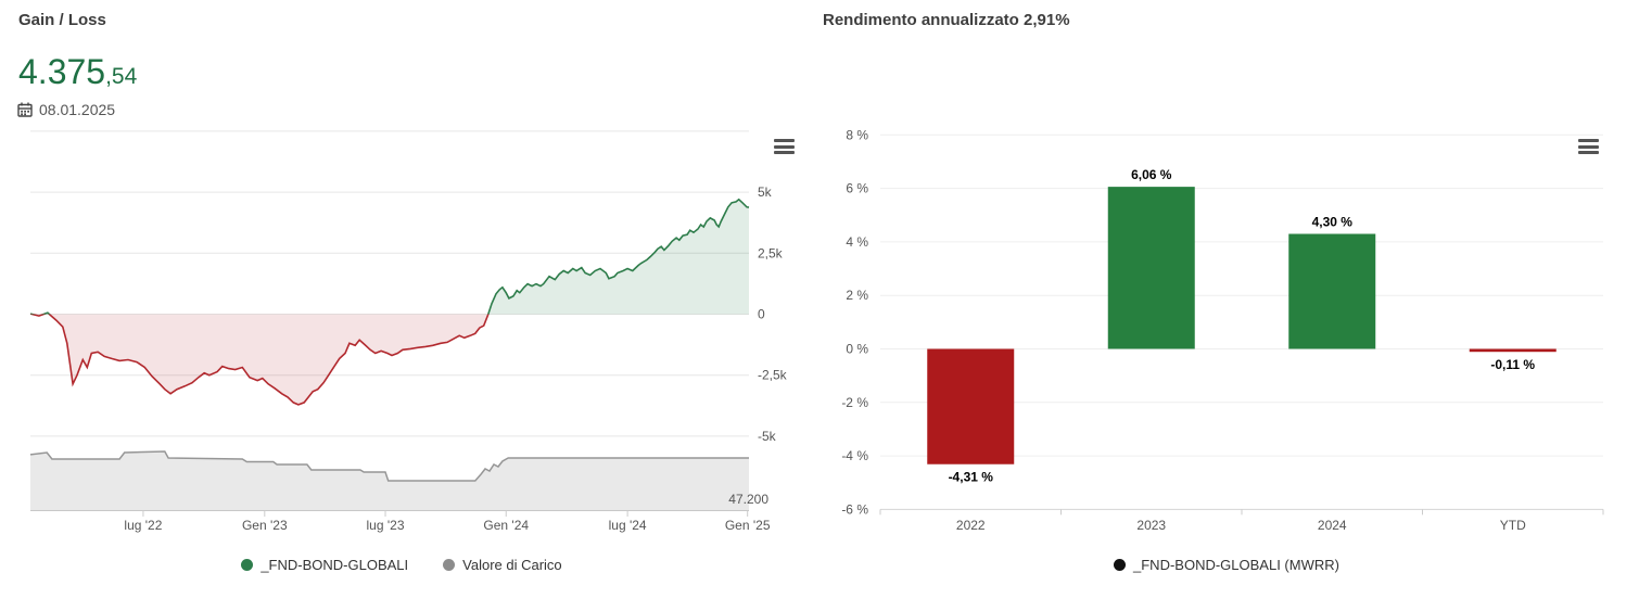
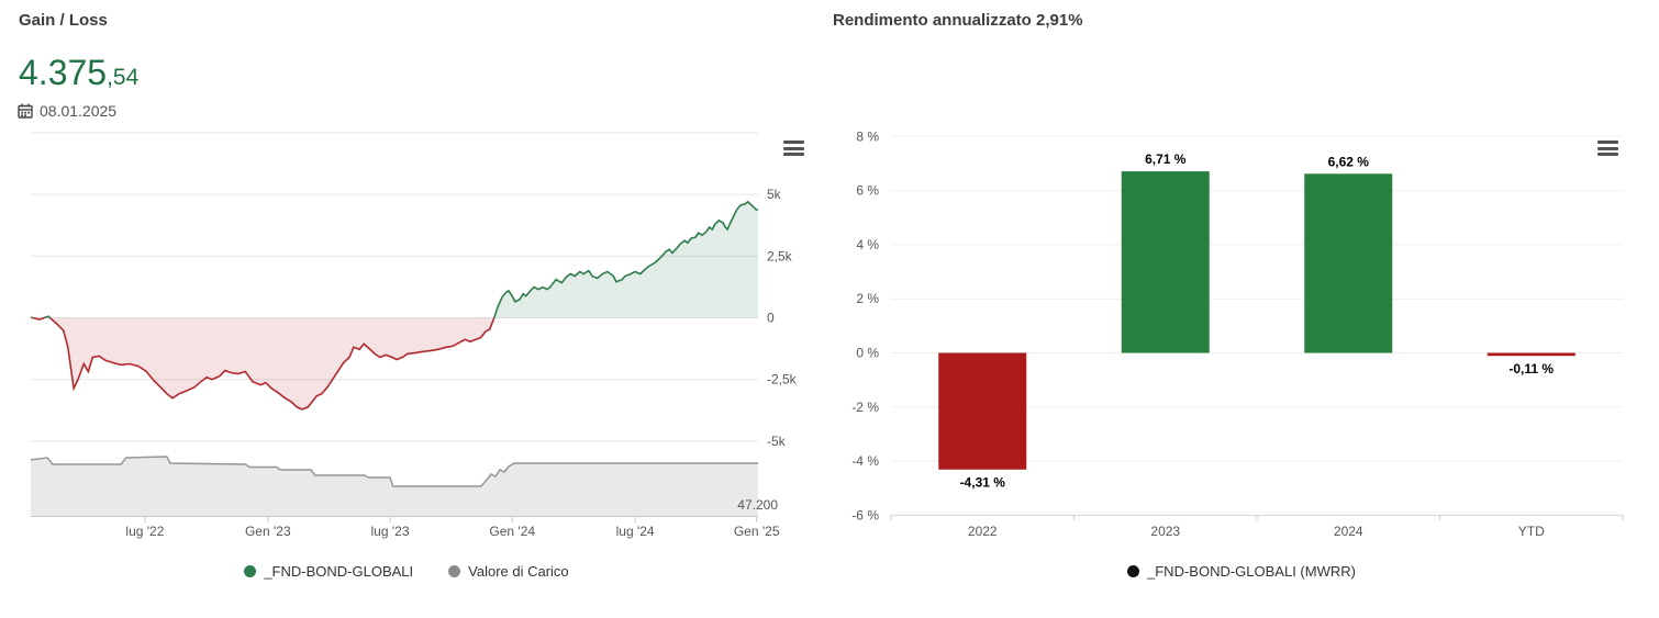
Rendimento annualizzato 2,91%/2023: 6,06 -> 6,71
Rendimento annualizzato 2,91%/2024: 4,30 -> 6,62
